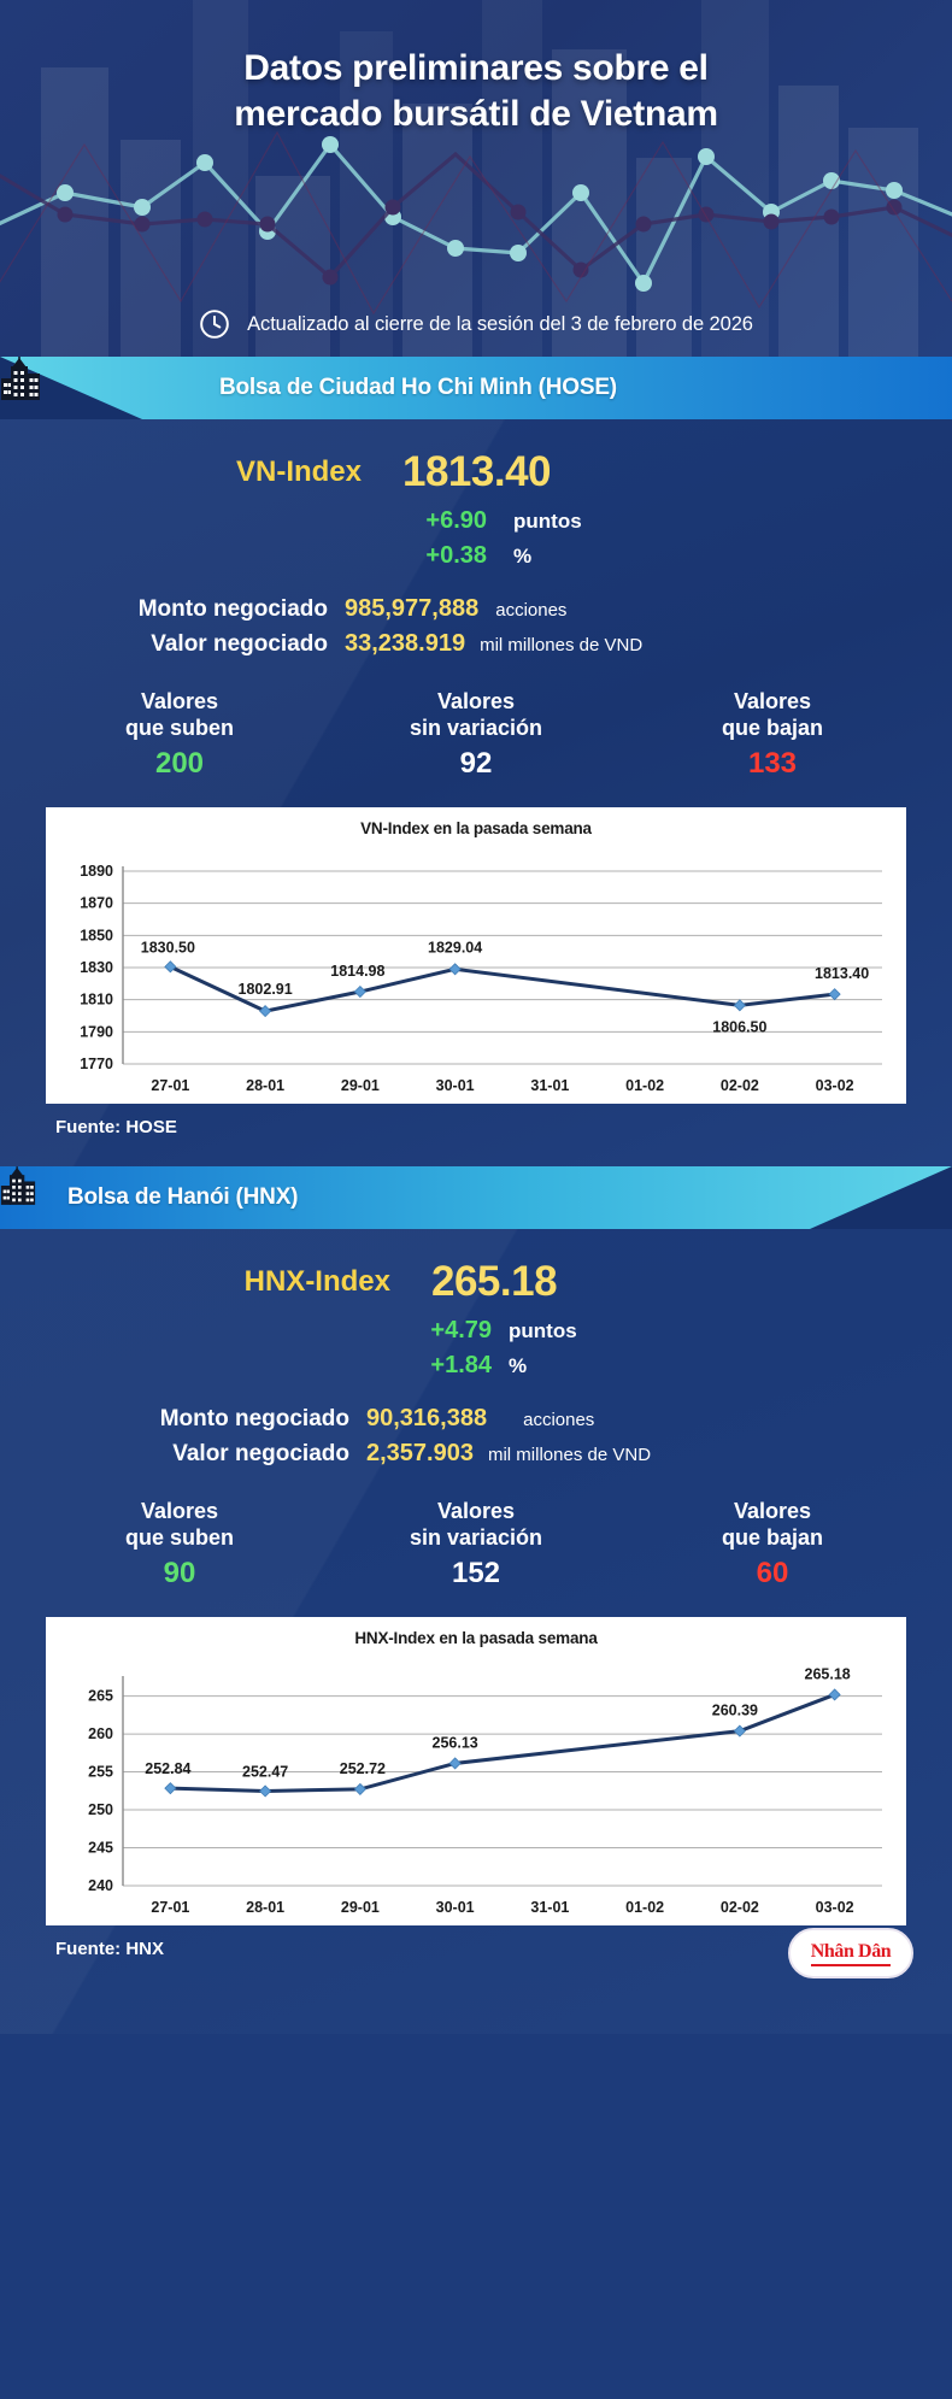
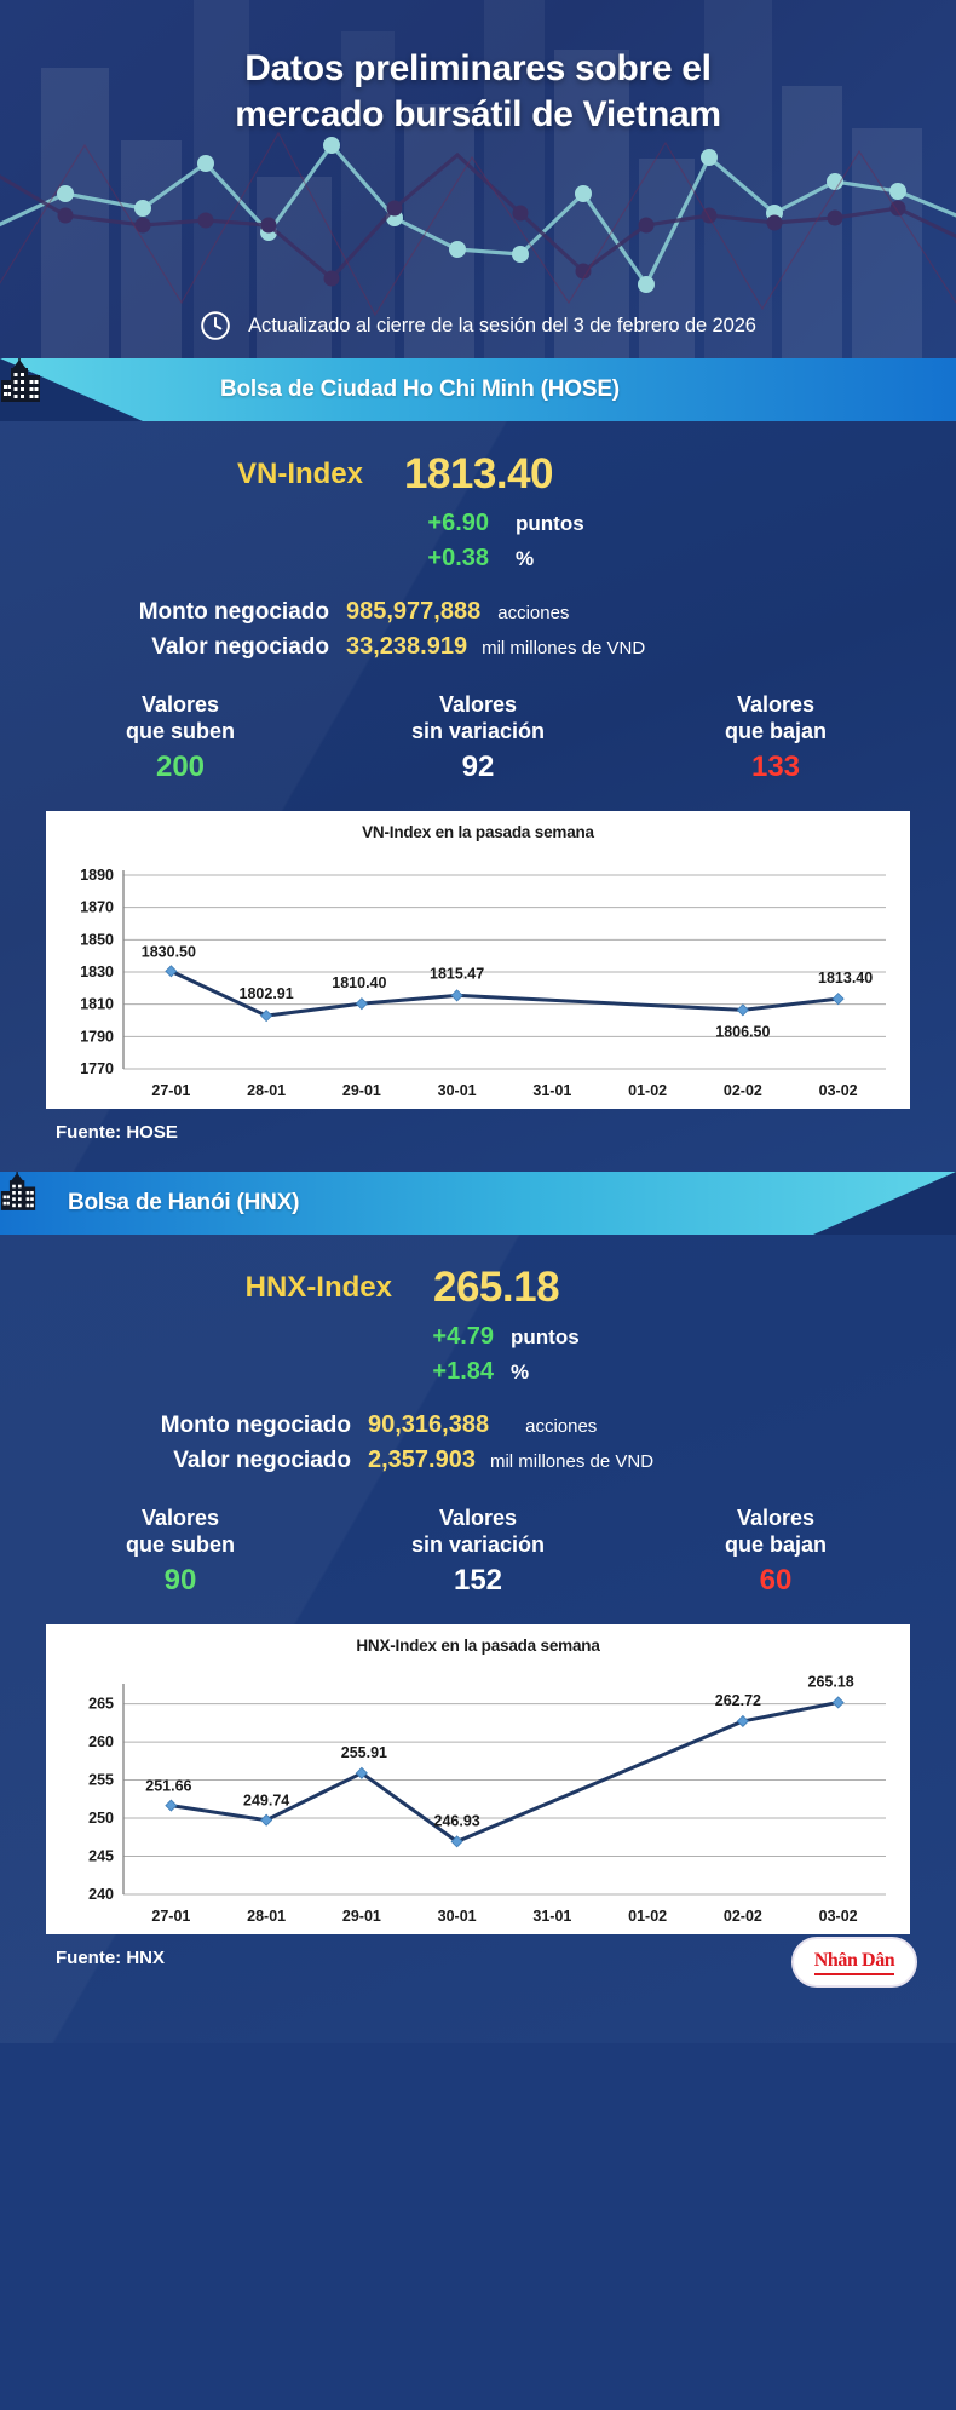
VN-Index en la pasada semana/29-01: 1814.98 -> 1810.40
VN-Index en la pasada semana/30-01: 1829.04 -> 1815.47
HNX-Index en la pasada semana/27-01: 252.84 -> 251.66
HNX-Index en la pasada semana/28-01: 252.47 -> 249.74
HNX-Index en la pasada semana/29-01: 252.72 -> 255.91
HNX-Index en la pasada semana/30-01: 256.13 -> 246.93
HNX-Index en la pasada semana/02-02: 260.39 -> 262.72
